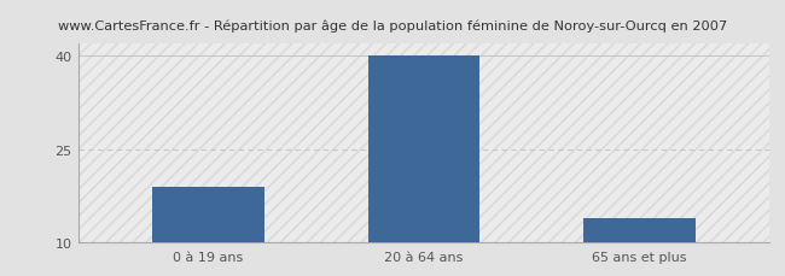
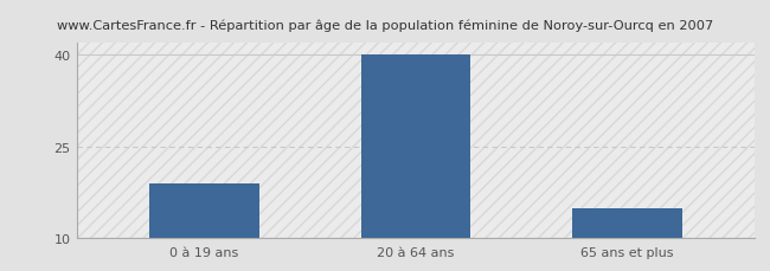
65 ans et plus: 14 -> 15
